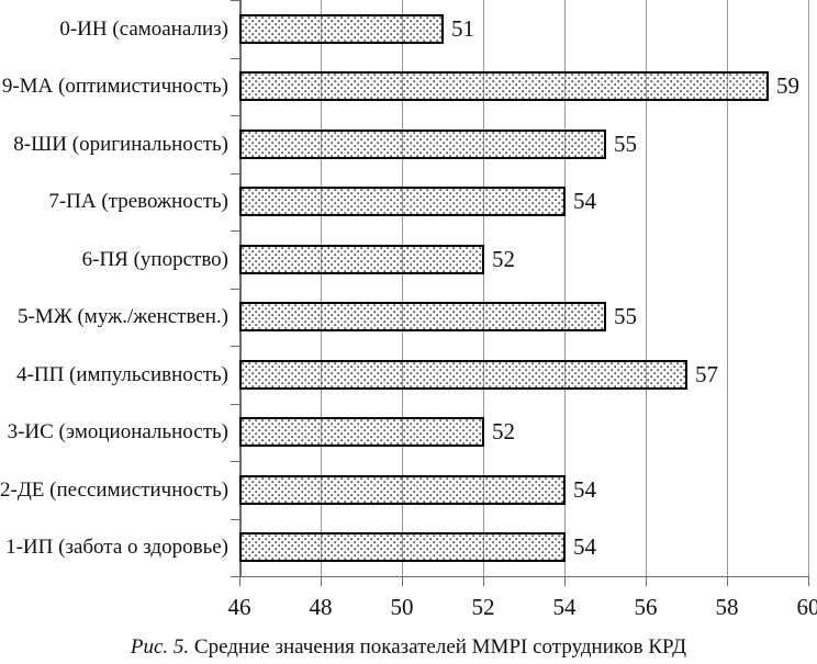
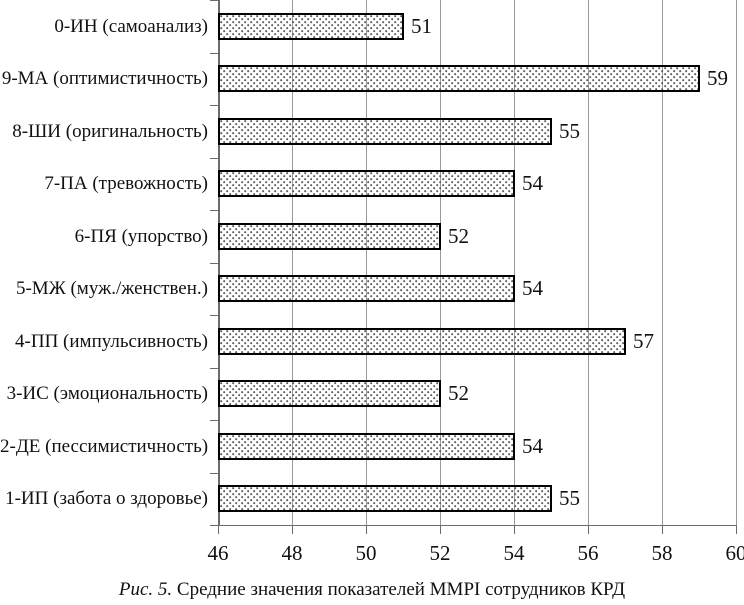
5-МЖ (муж./женствен.): 55 -> 54
1-ИП (забота о здоровье): 54 -> 55
